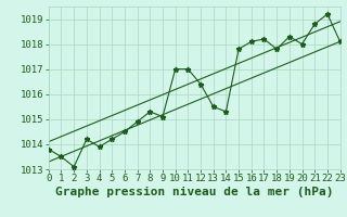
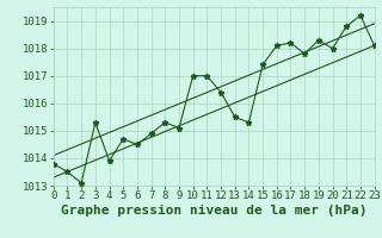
3: 1014.2 -> 1015.3
5: 1014.2 -> 1014.7
15: 1017.8 -> 1017.4
